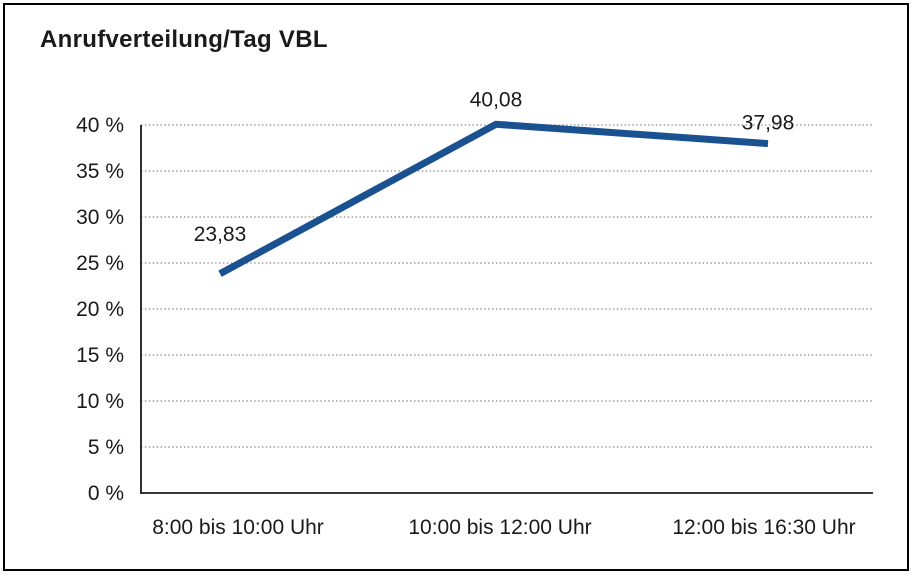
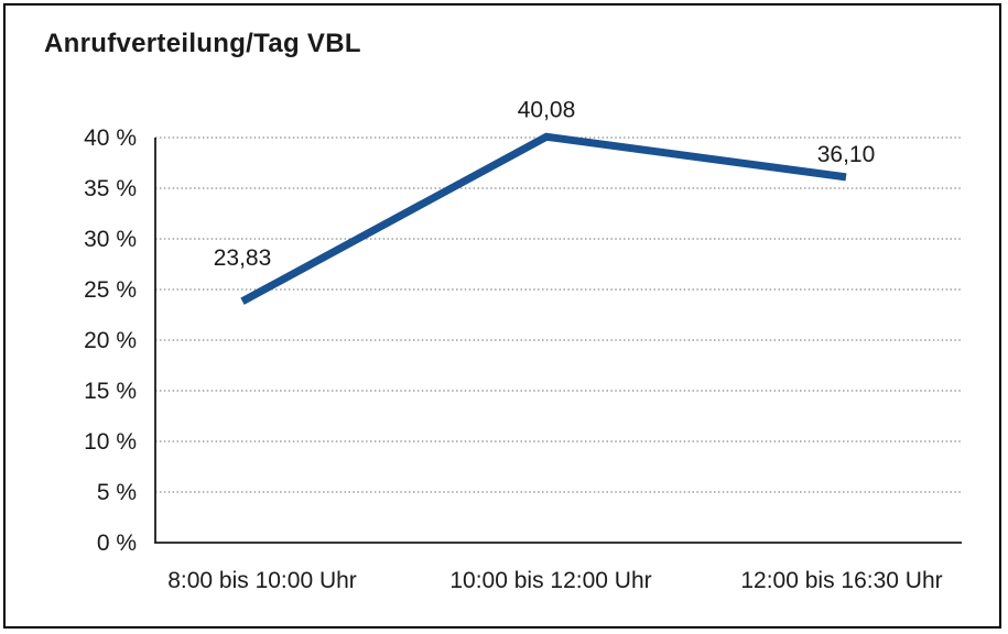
12:00 bis 16:30 Uhr: 37,98 -> 36,10
